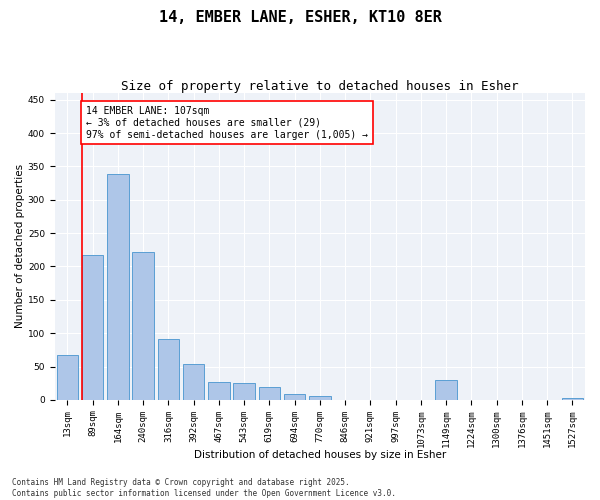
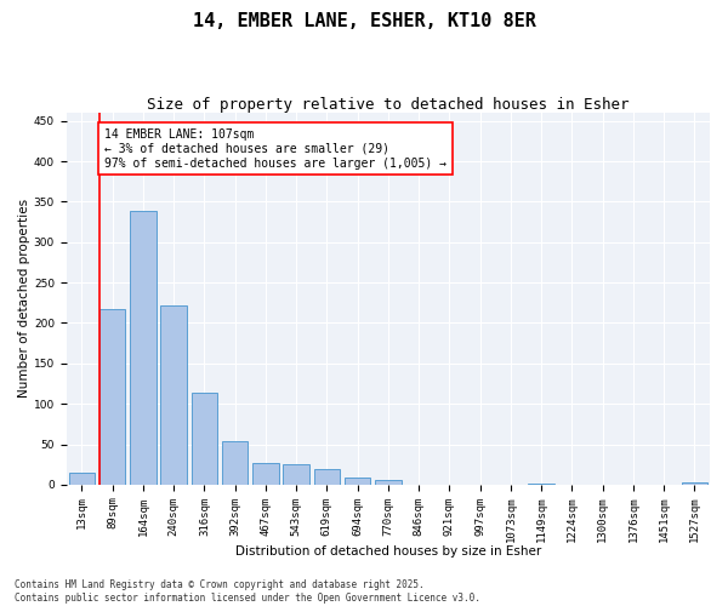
13sqm: 68 -> 15
316sqm: 92 -> 113
1149sqm: 30 -> 2
